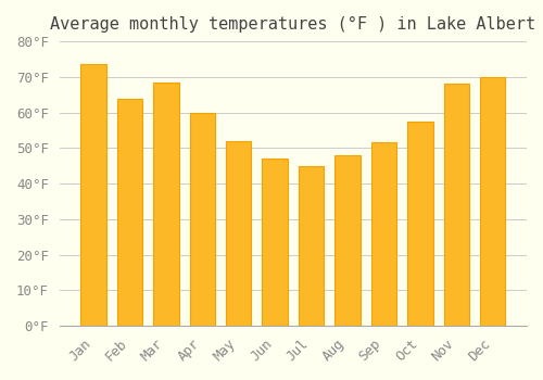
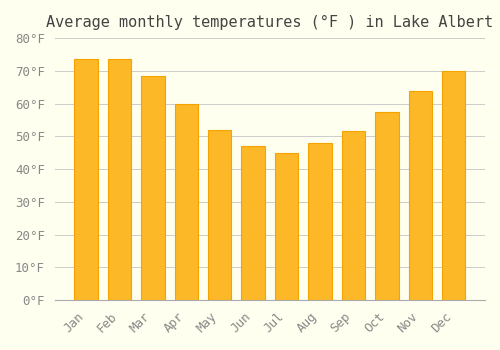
Feb: 64.0°F -> 73.5°F
Nov: 68.0°F -> 64.0°F
